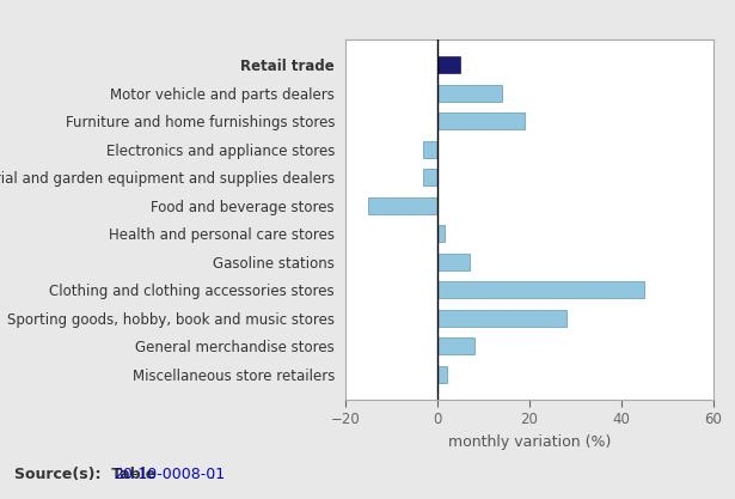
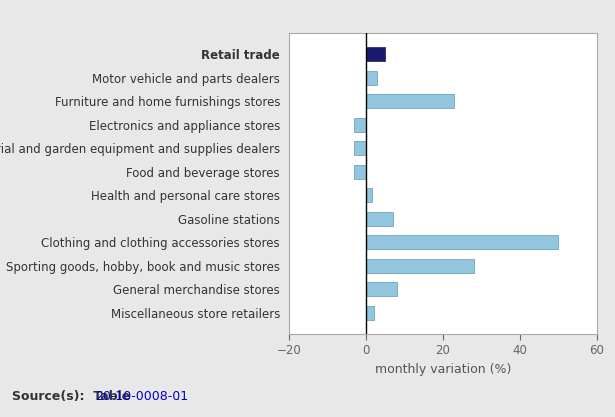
Motor vehicle and parts dealers: 14.0 -> 3.0
Furniture and home furnishings stores: 19.0 -> 23.0
Food and beverage stores: -15.0 -> -3.0
Clothing and clothing accessories stores: 45.0 -> 50.0
